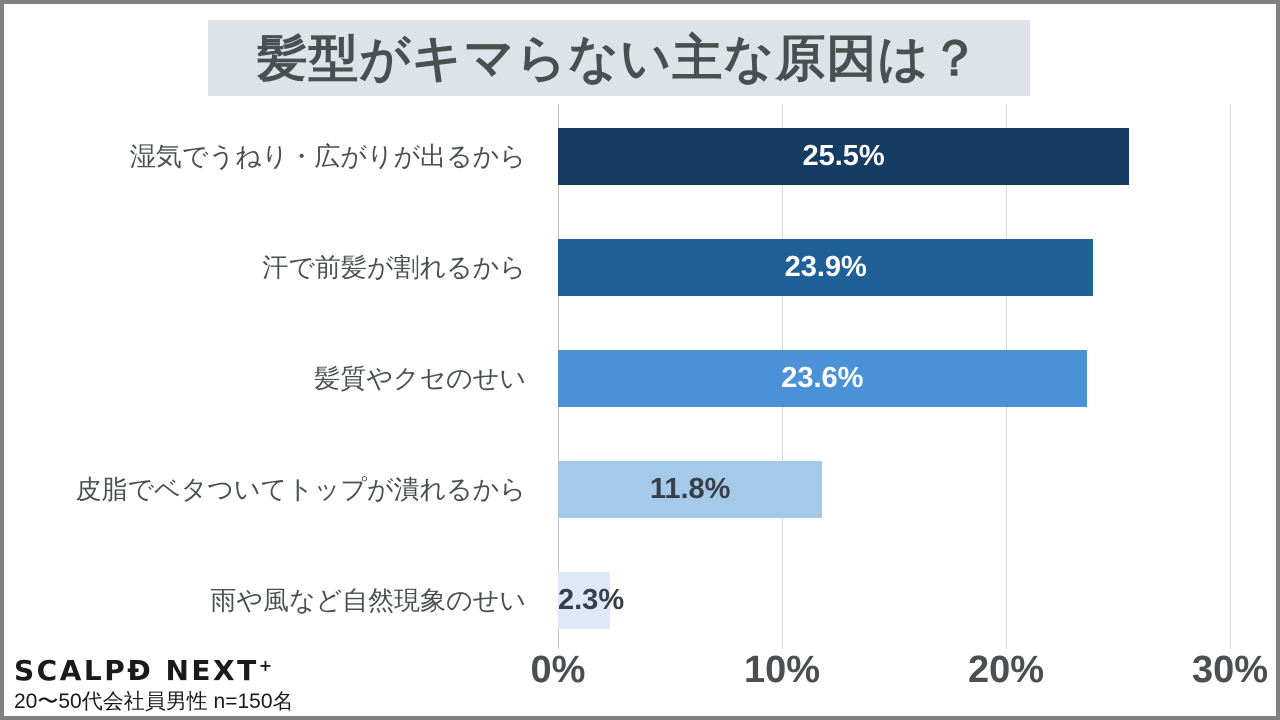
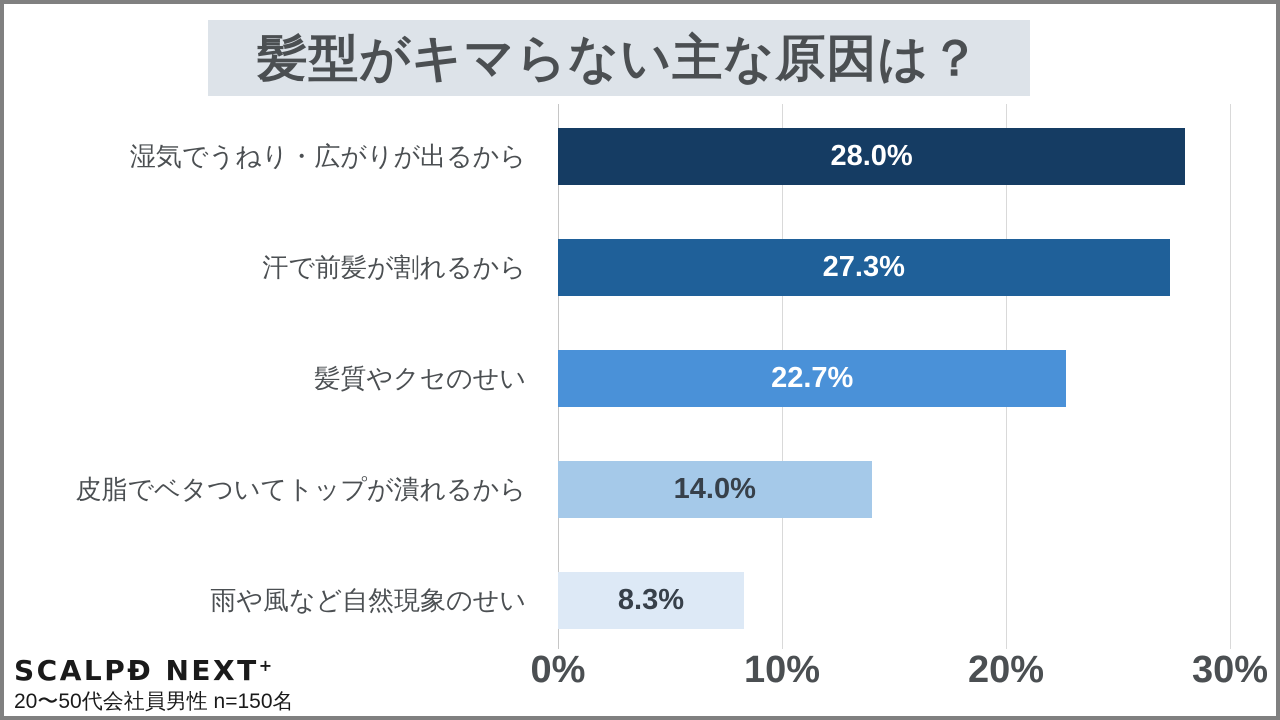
湿気でうねり・広がりが出るから: 25.5% -> 28.0%
汗で前髪が割れるから: 23.9% -> 27.3%
髪質やクセのせい: 23.6% -> 22.7%
皮脂でベタついてトップが潰れるから: 11.8% -> 14.0%
雨や風など自然現象のせい: 2.3% -> 8.3%
